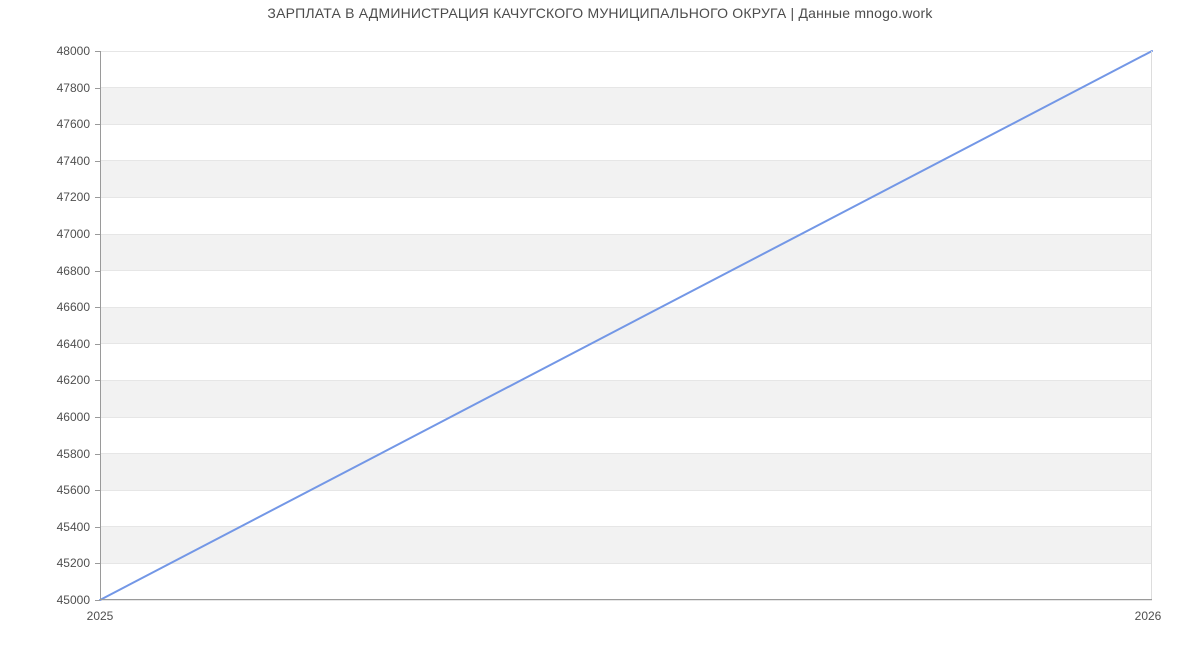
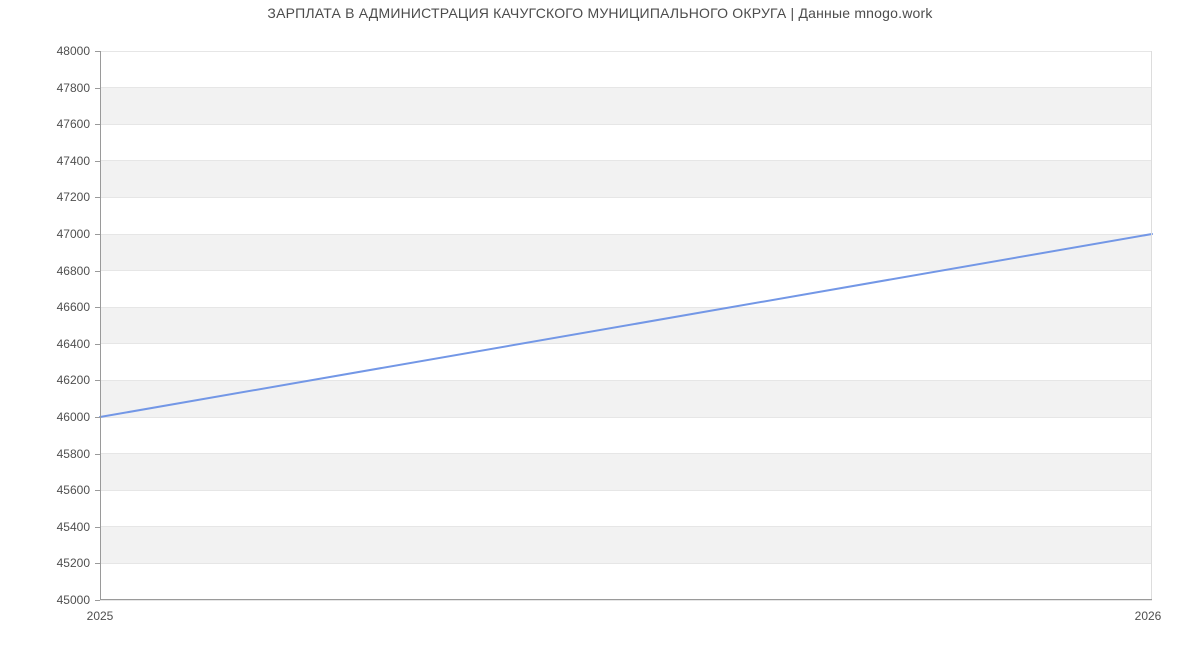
2025: 45000 -> 46000
2026: 48000 -> 47000
